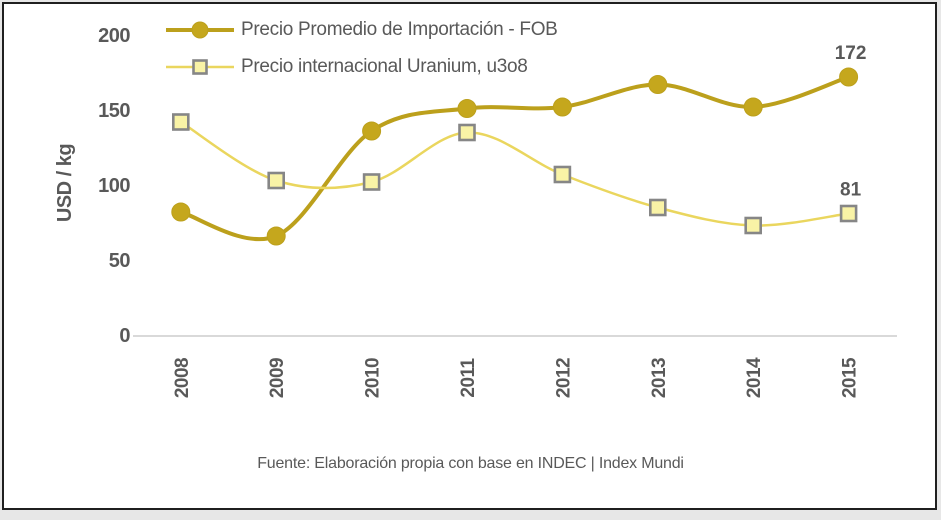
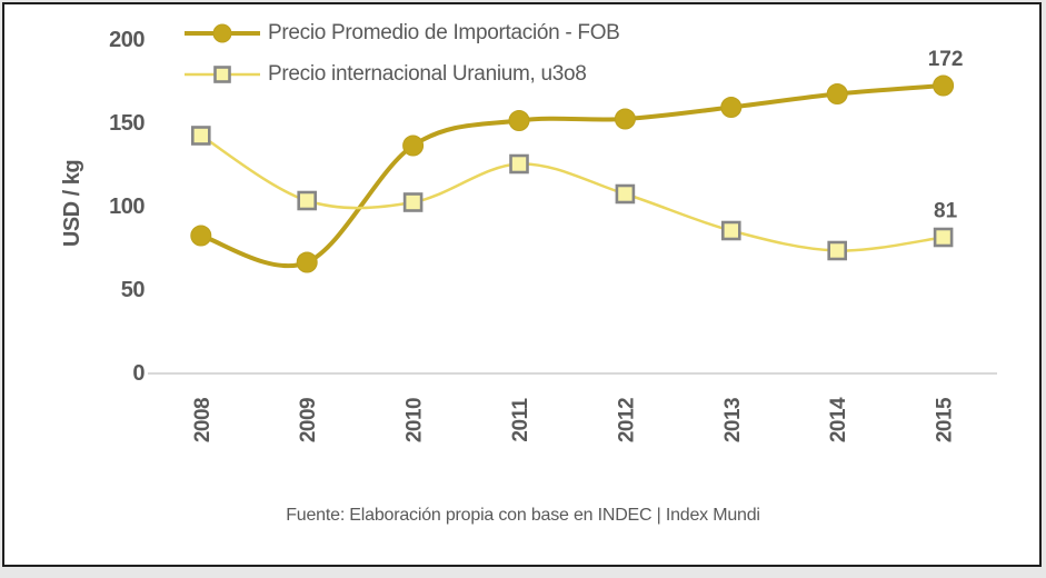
Precio internacional Uranium, u3o8/2011: 135 -> 125
Precio Promedio de Importación - FOB/2013: 167 -> 159
Precio Promedio de Importación - FOB/2014: 152 -> 167
